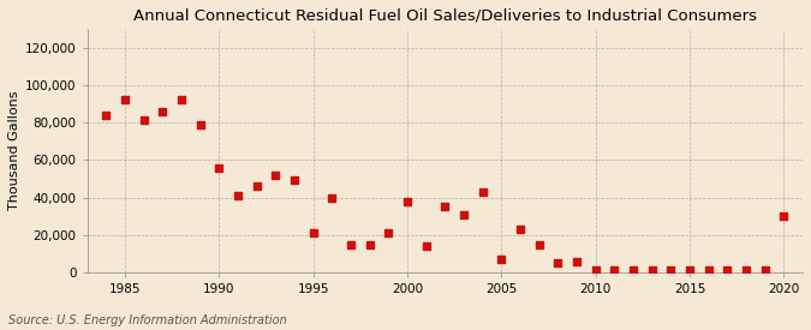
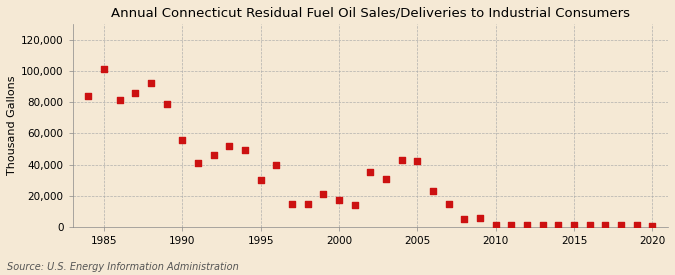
1985: 92,000 -> 101,000
1995: 21,000 -> 30,000
2000: 38,000 -> 17,000
2005: 7,000 -> 42,000
2020: 30,000 -> 0
